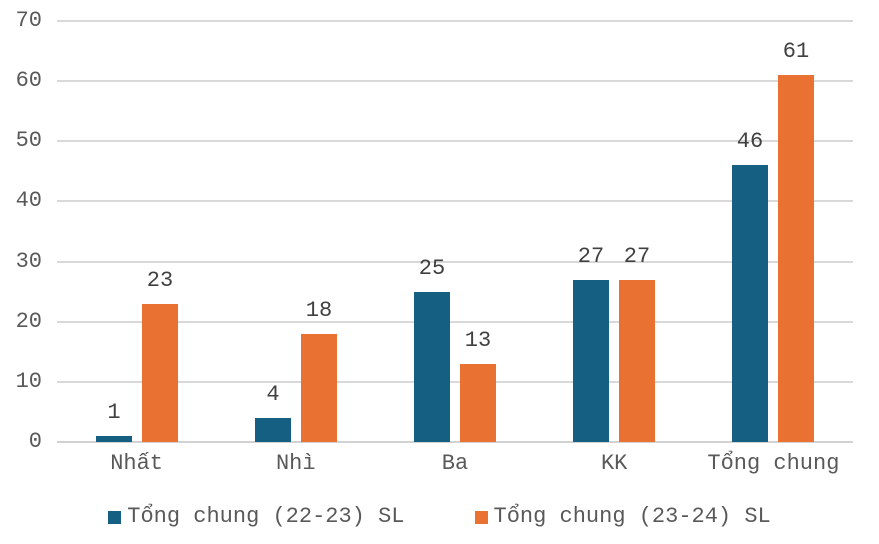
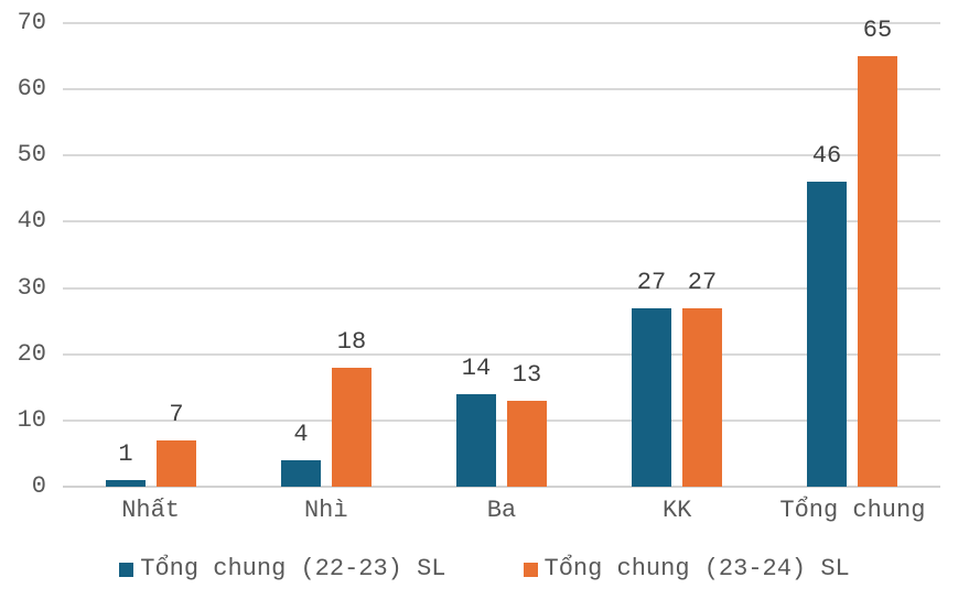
Tổng chung (23-24) SL/Nhất: 23 -> 7
Tổng chung (22-23) SL/Ba: 25 -> 14
Tổng chung (23-24) SL/Tổng chung: 61 -> 65
